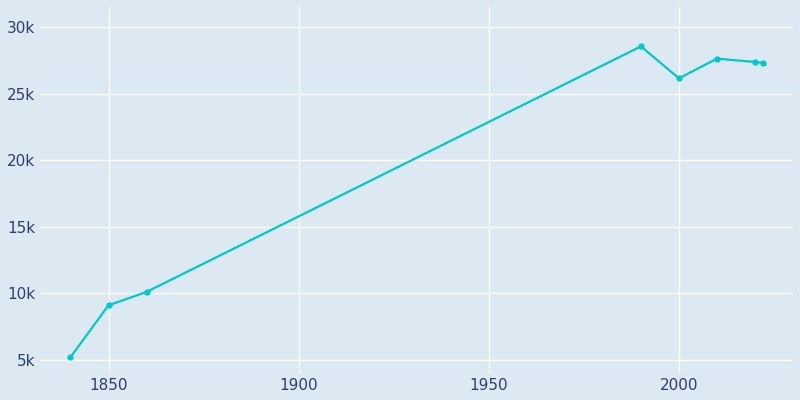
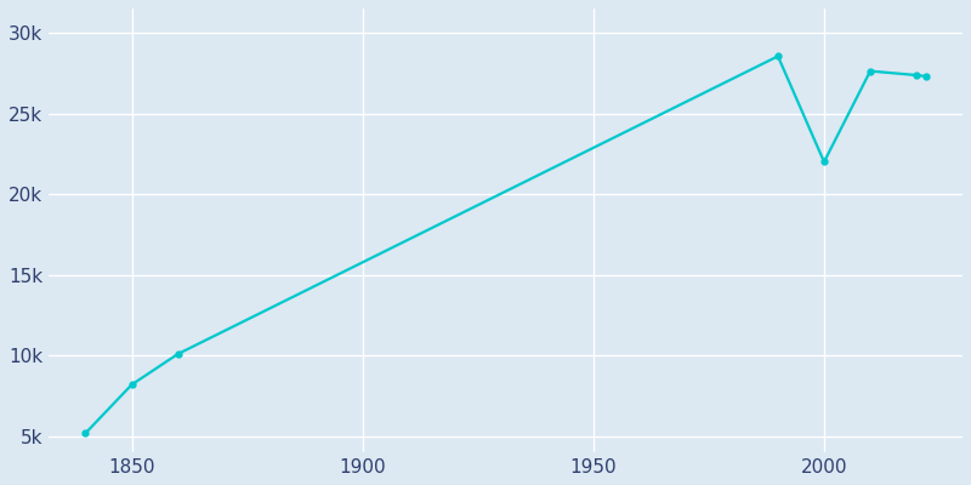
1850: 9.1k -> 8.2k
2000: 26.1k -> 22.0k
